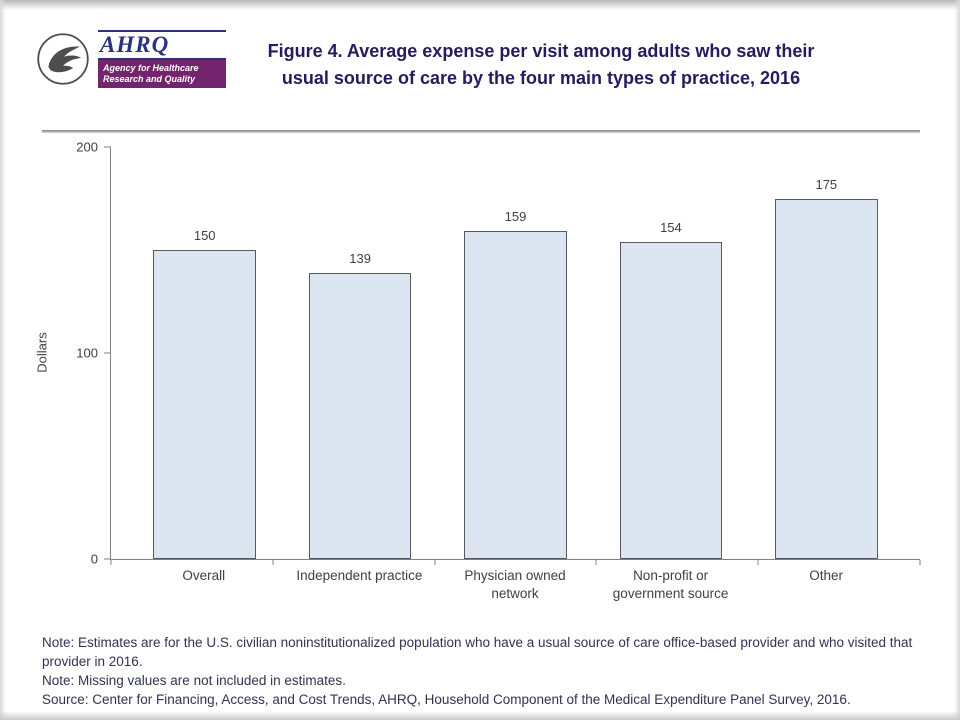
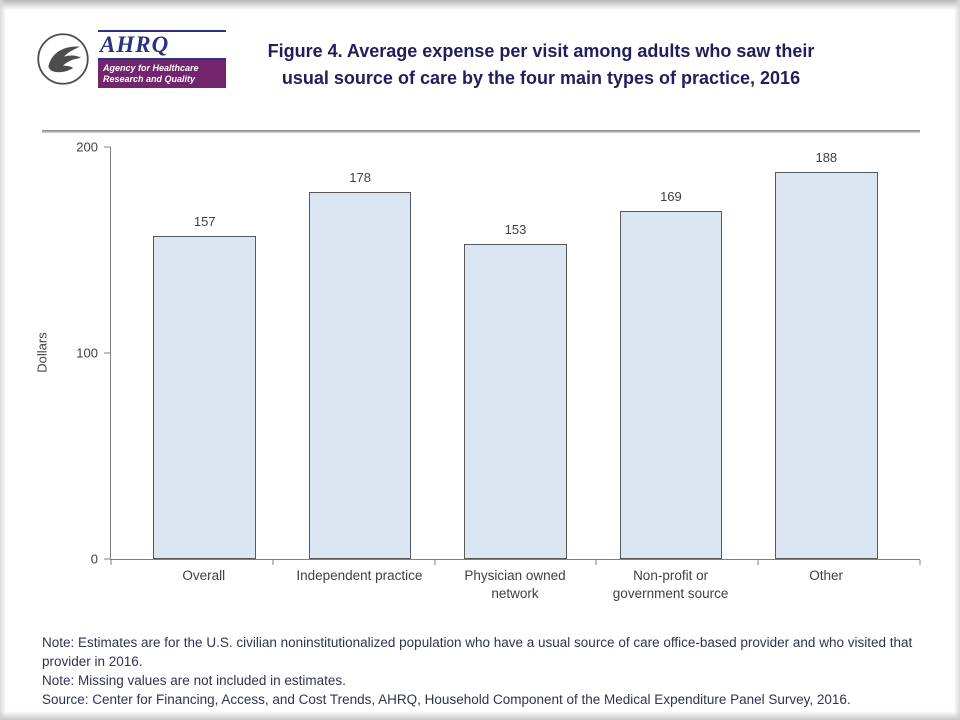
Overall: 150 -> 157
Independent practice: 139 -> 178
Physician owned network: 159 -> 153
Non-profit or government source: 154 -> 169
Other: 175 -> 188
